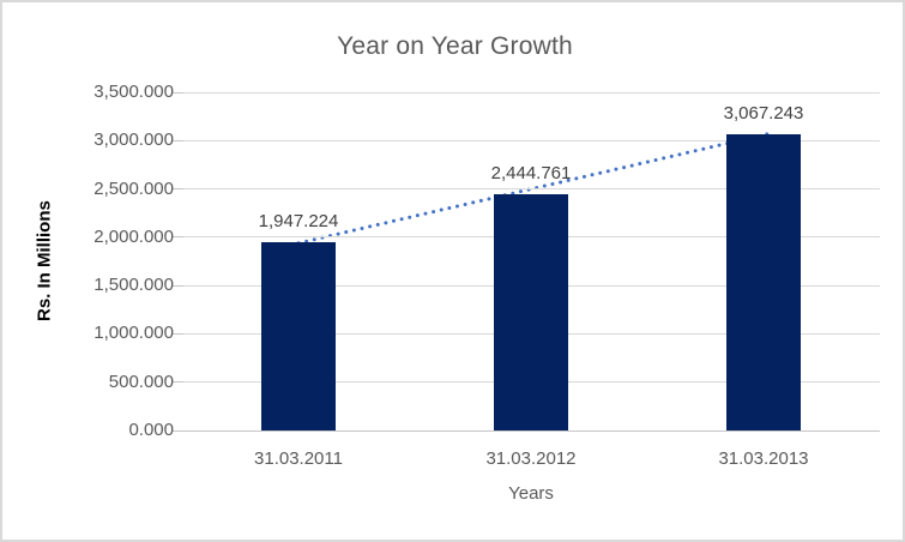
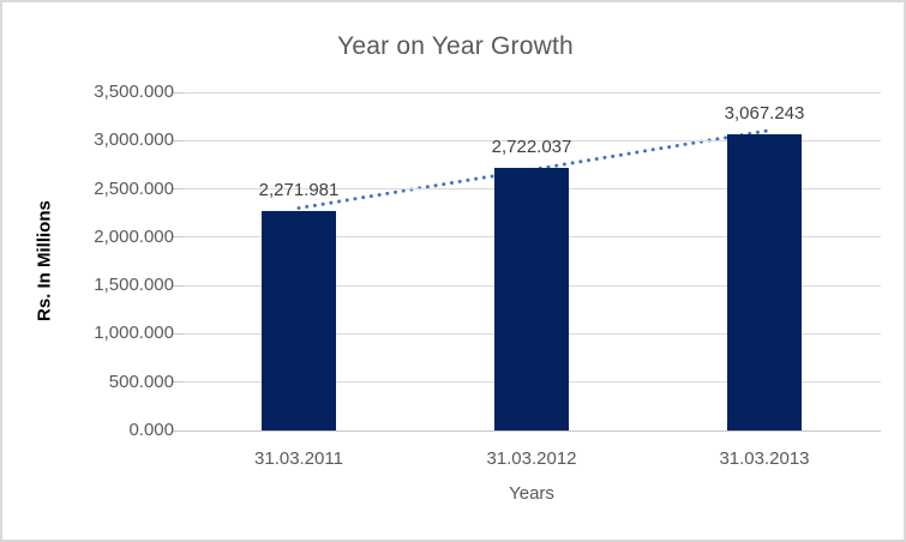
31.03.2011: 1,947.224 -> 2,271.981
31.03.2012: 2,444.761 -> 2,722.037
